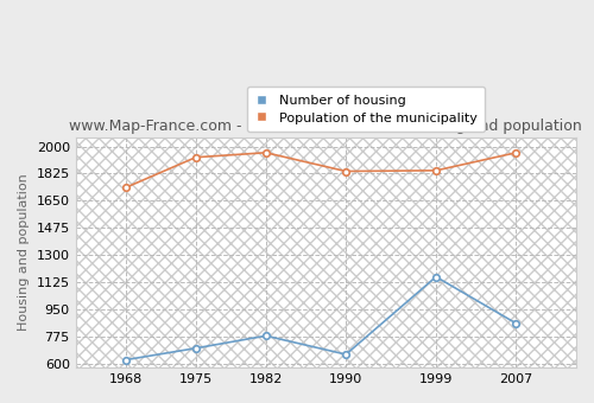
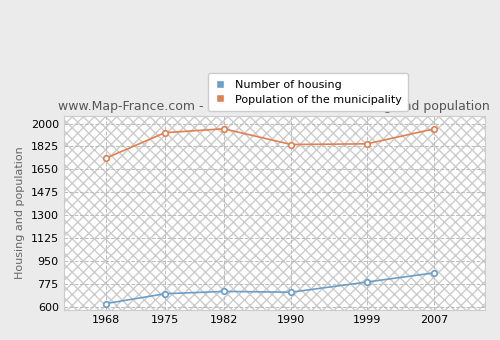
Number of housing/1982: 780 -> 720
Number of housing/1990: 660 -> 710
Number of housing/1999: 1160 -> 790
